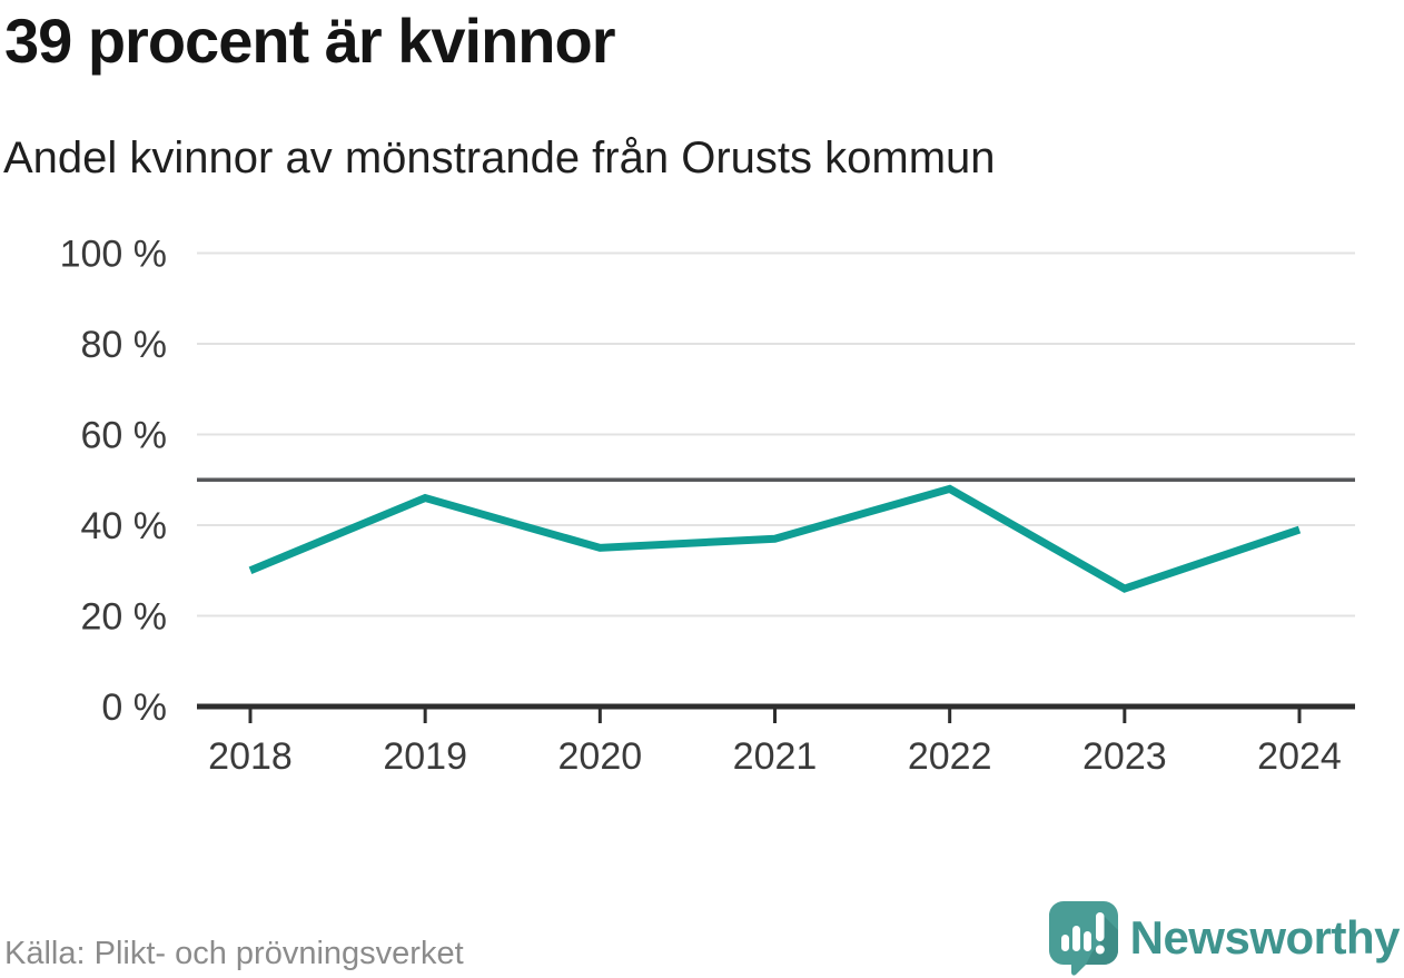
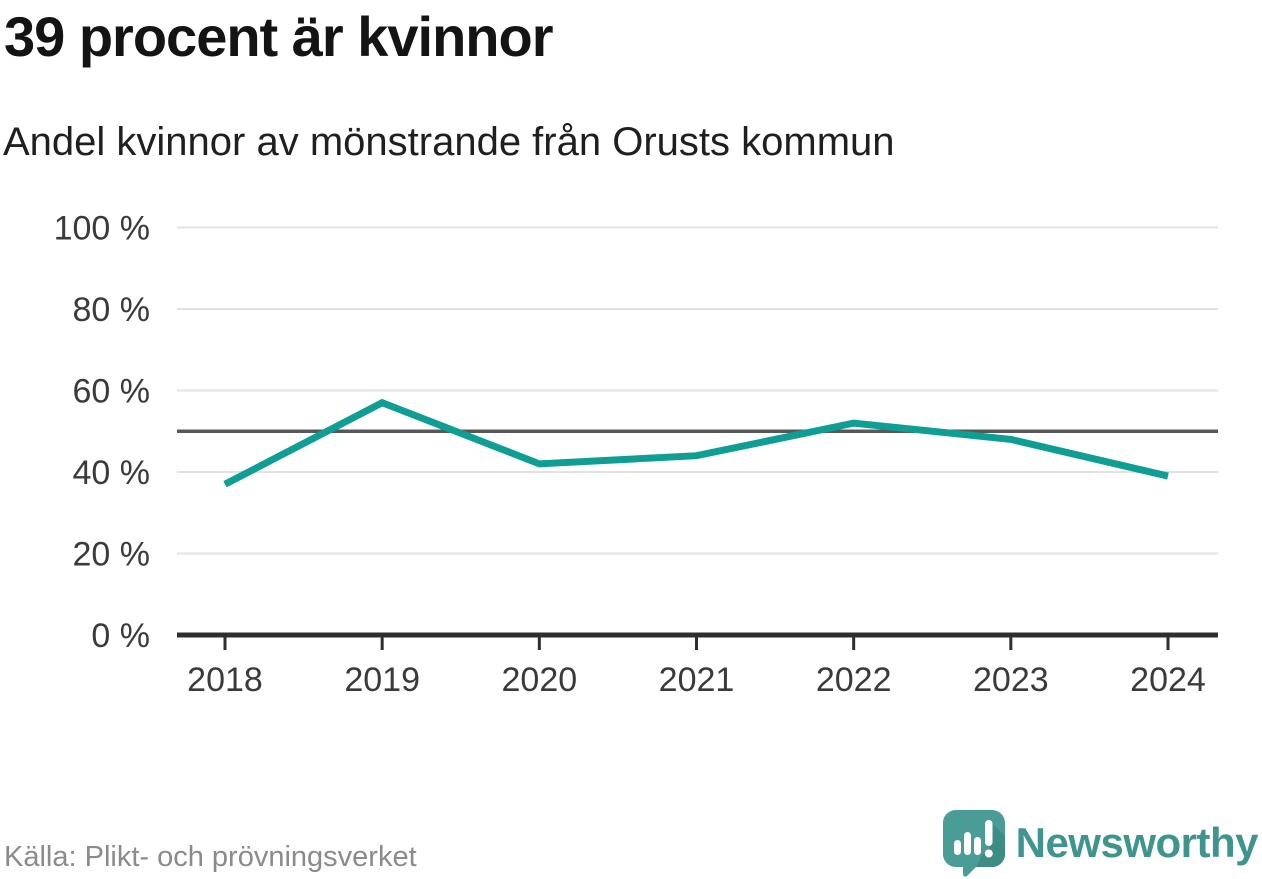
2018: 30% -> 37%
2019: 46% -> 57%
2020: 35% -> 42%
2021: 37% -> 44%
2022: 48% -> 52%
2023: 26% -> 48%
